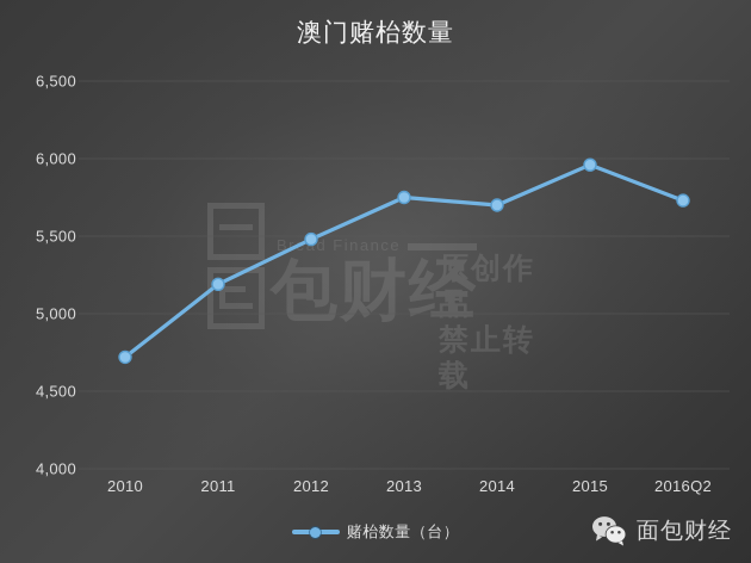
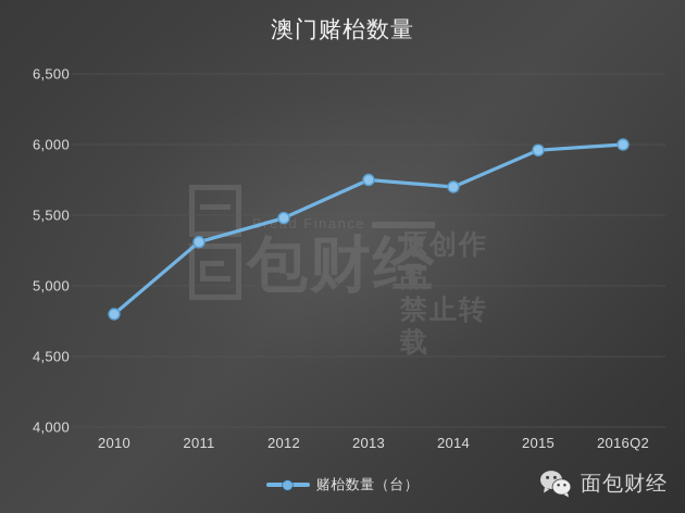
2010: 4720 -> 4800
2011: 5190 -> 5310
2016Q2: 5730 -> 6000
